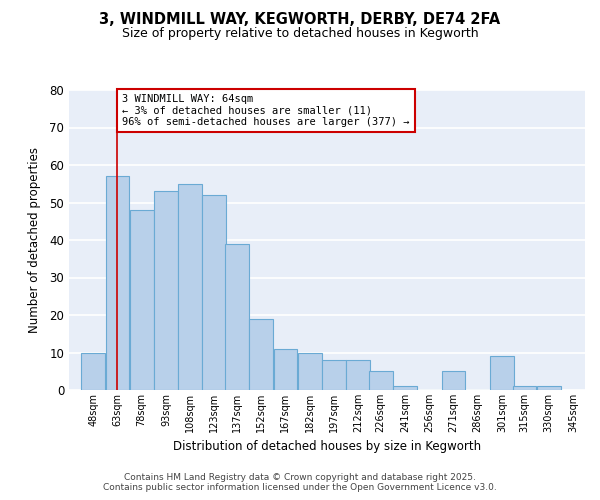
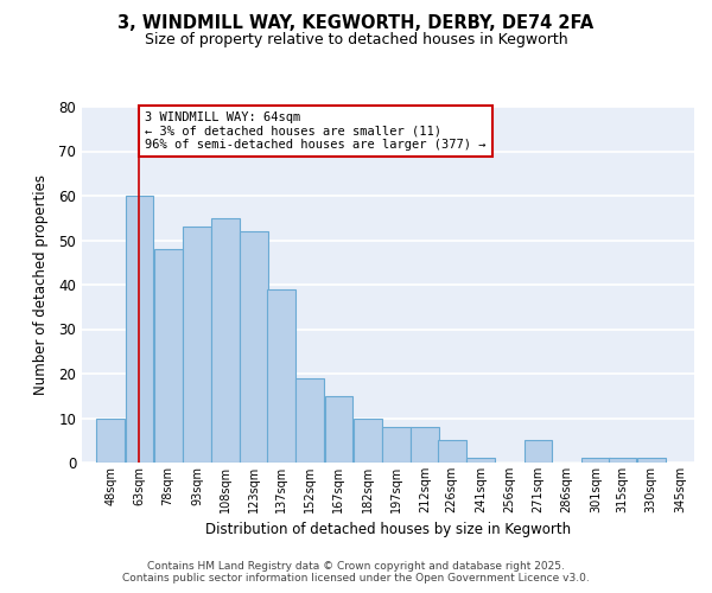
63sqm: 57 -> 60
167sqm: 11 -> 15
301sqm: 9 -> 1
